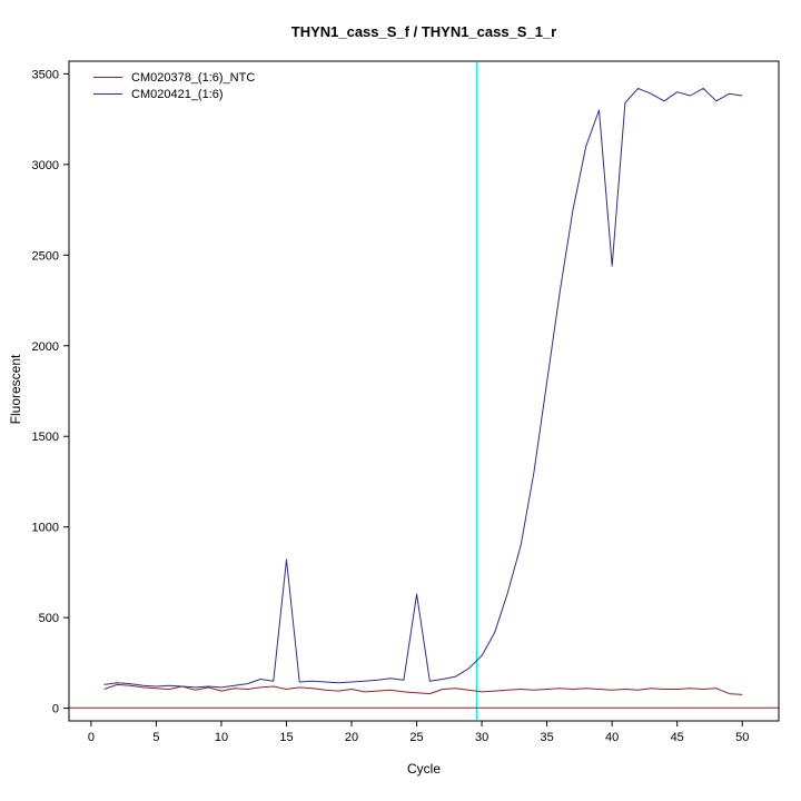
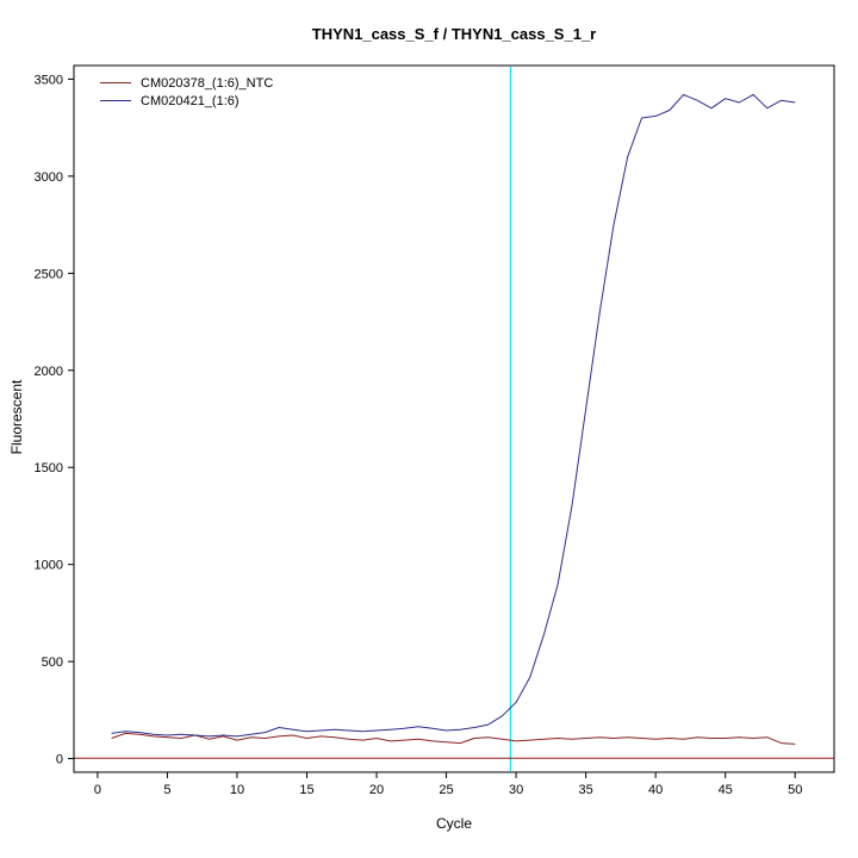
CM020421_(1:6)/15: 820 -> 140
CM020421_(1:6)/25: 630 -> 140
CM020421_(1:6)/40: 2440 -> 3310
